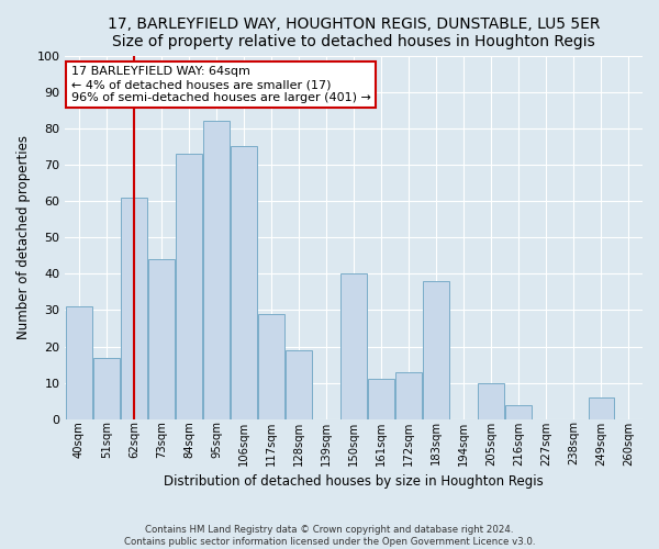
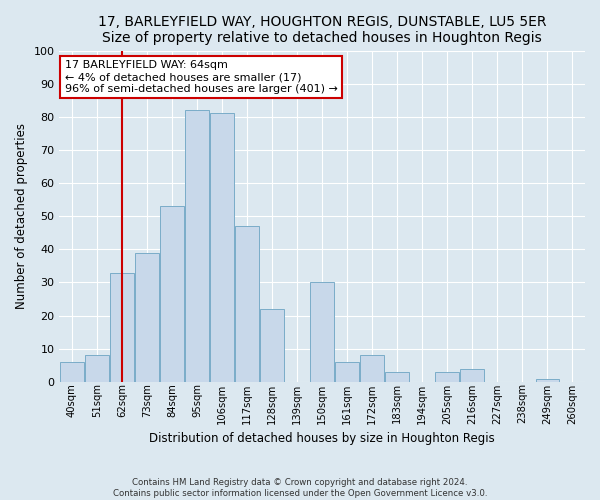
40sqm: 31 -> 6
51sqm: 17 -> 8
62sqm: 61 -> 33
73sqm: 44 -> 39
84sqm: 73 -> 53
106sqm: 75 -> 81
117sqm: 29 -> 47
128sqm: 19 -> 22
150sqm: 40 -> 30
161sqm: 11 -> 6
172sqm: 13 -> 8
183sqm: 38 -> 3
205sqm: 10 -> 3
249sqm: 6 -> 1
